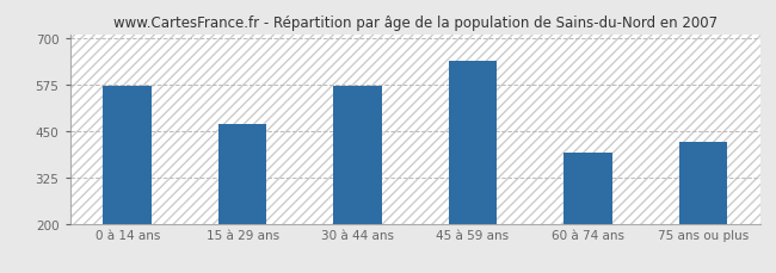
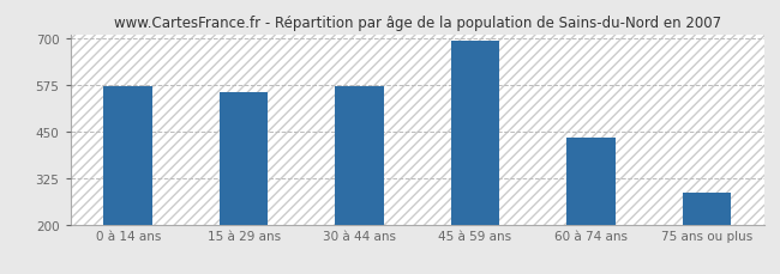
15 à 29 ans: 470 -> 557
45 à 59 ans: 640 -> 693
60 à 74 ans: 390 -> 432
75 ans ou plus: 420 -> 285
